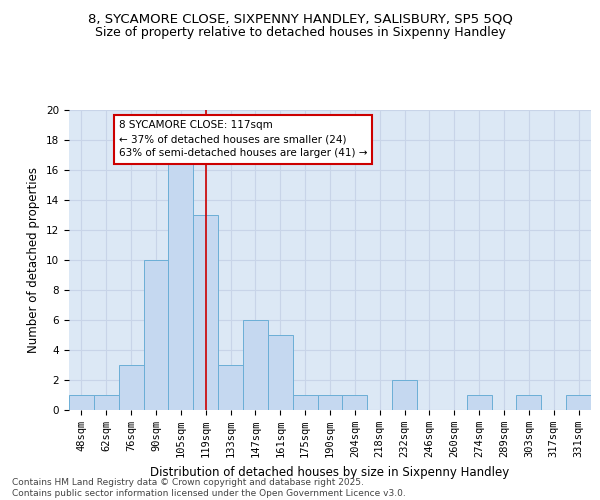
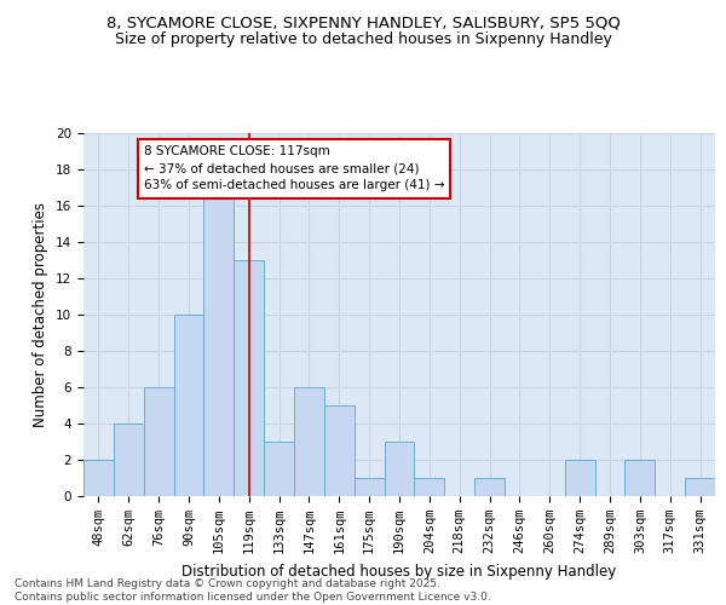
48sqm: 1 -> 2
62sqm: 1 -> 4
76sqm: 3 -> 6
190sqm: 1 -> 3
232sqm: 2 -> 1
274sqm: 1 -> 2
303sqm: 1 -> 2
